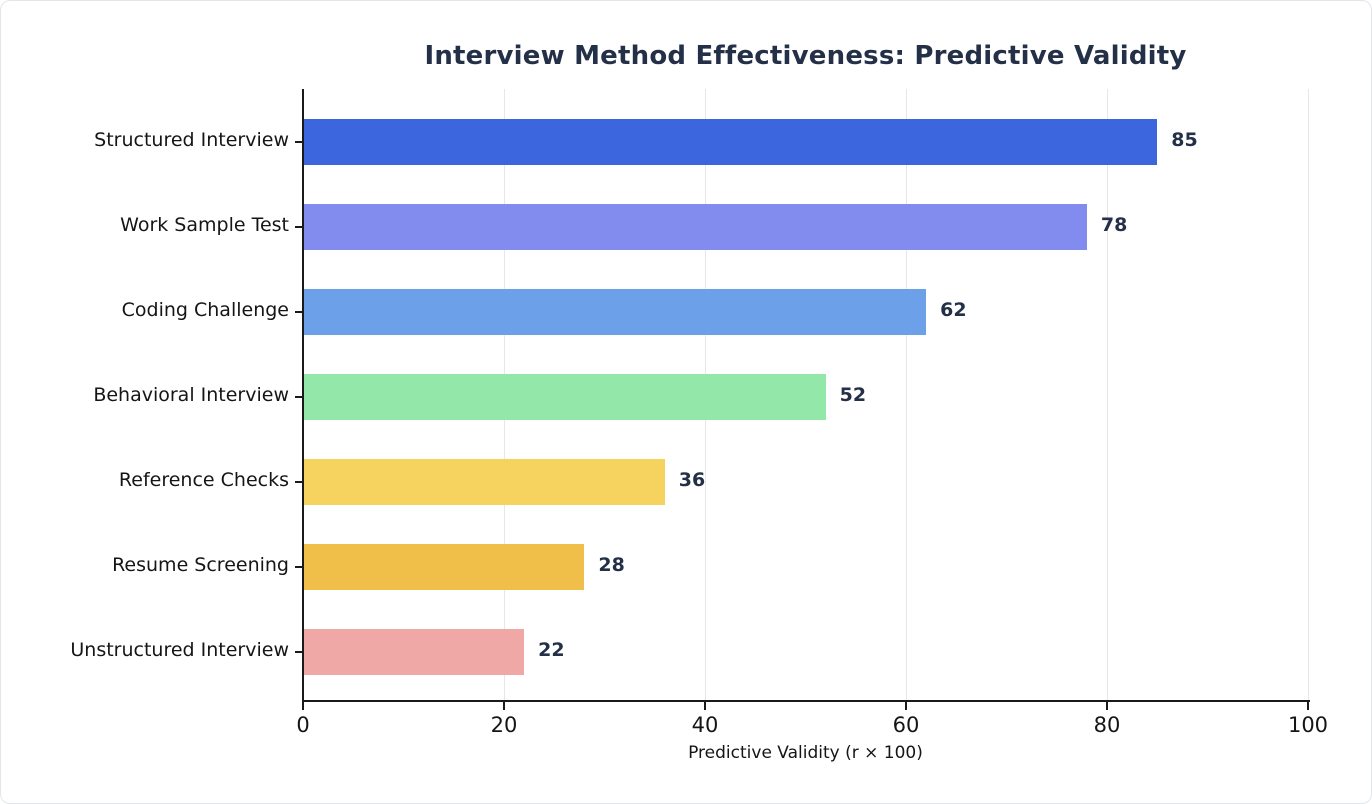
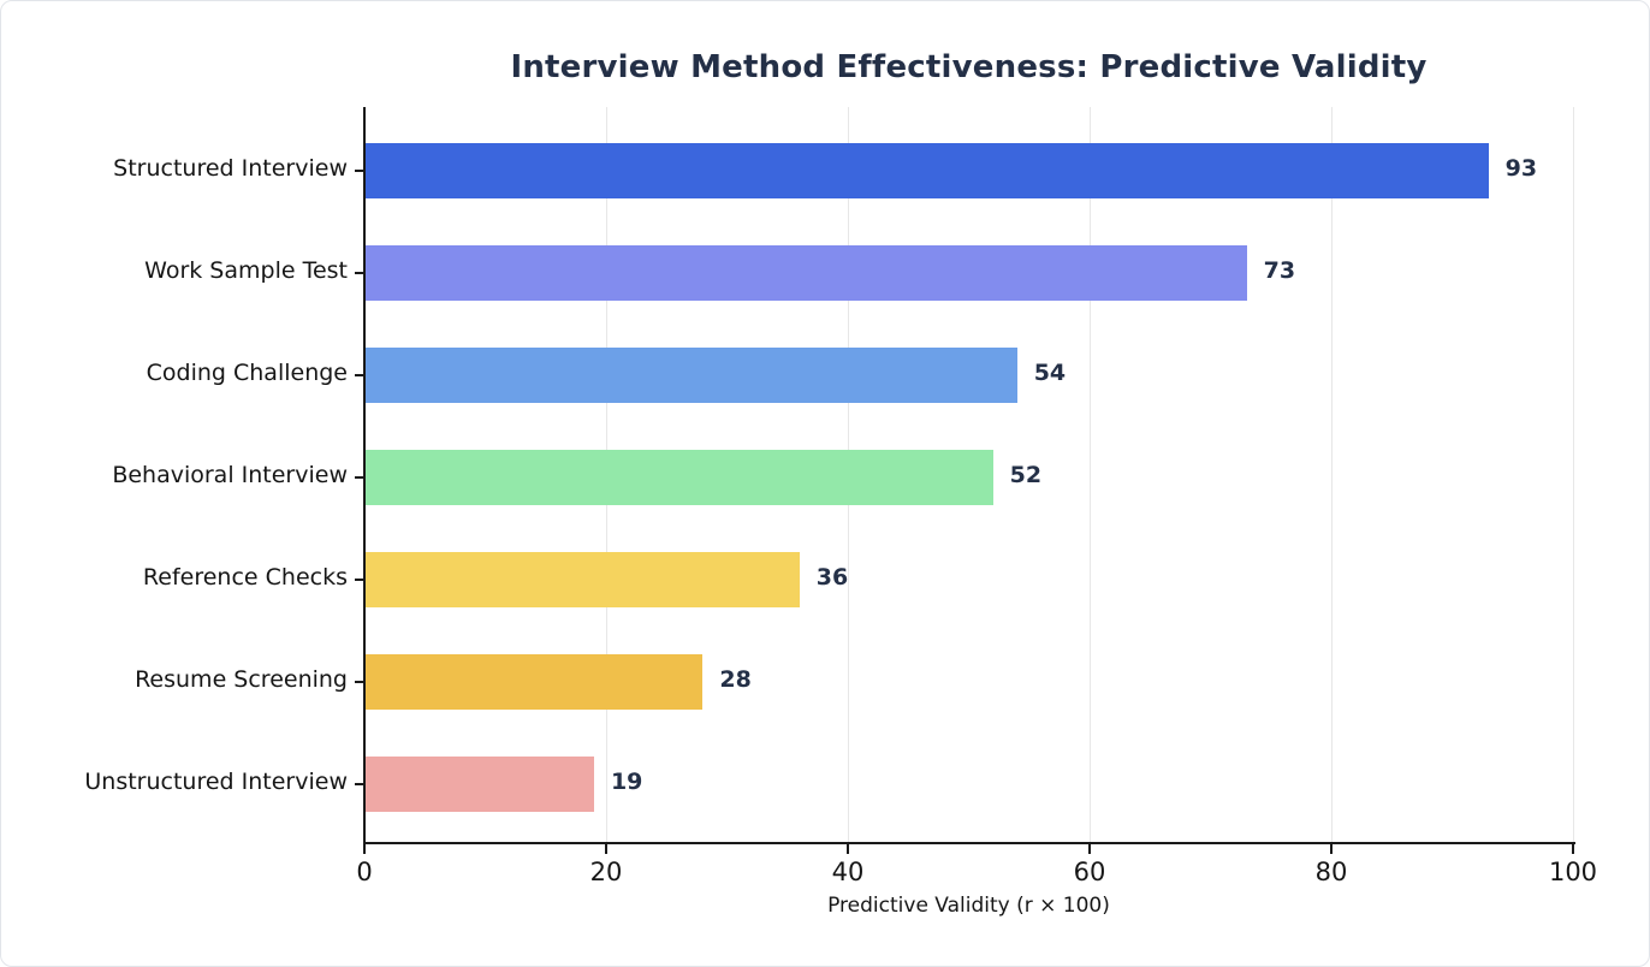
Structured Interview: 85 -> 93
Work Sample Test: 78 -> 73
Coding Challenge: 62 -> 54
Unstructured Interview: 22 -> 19
